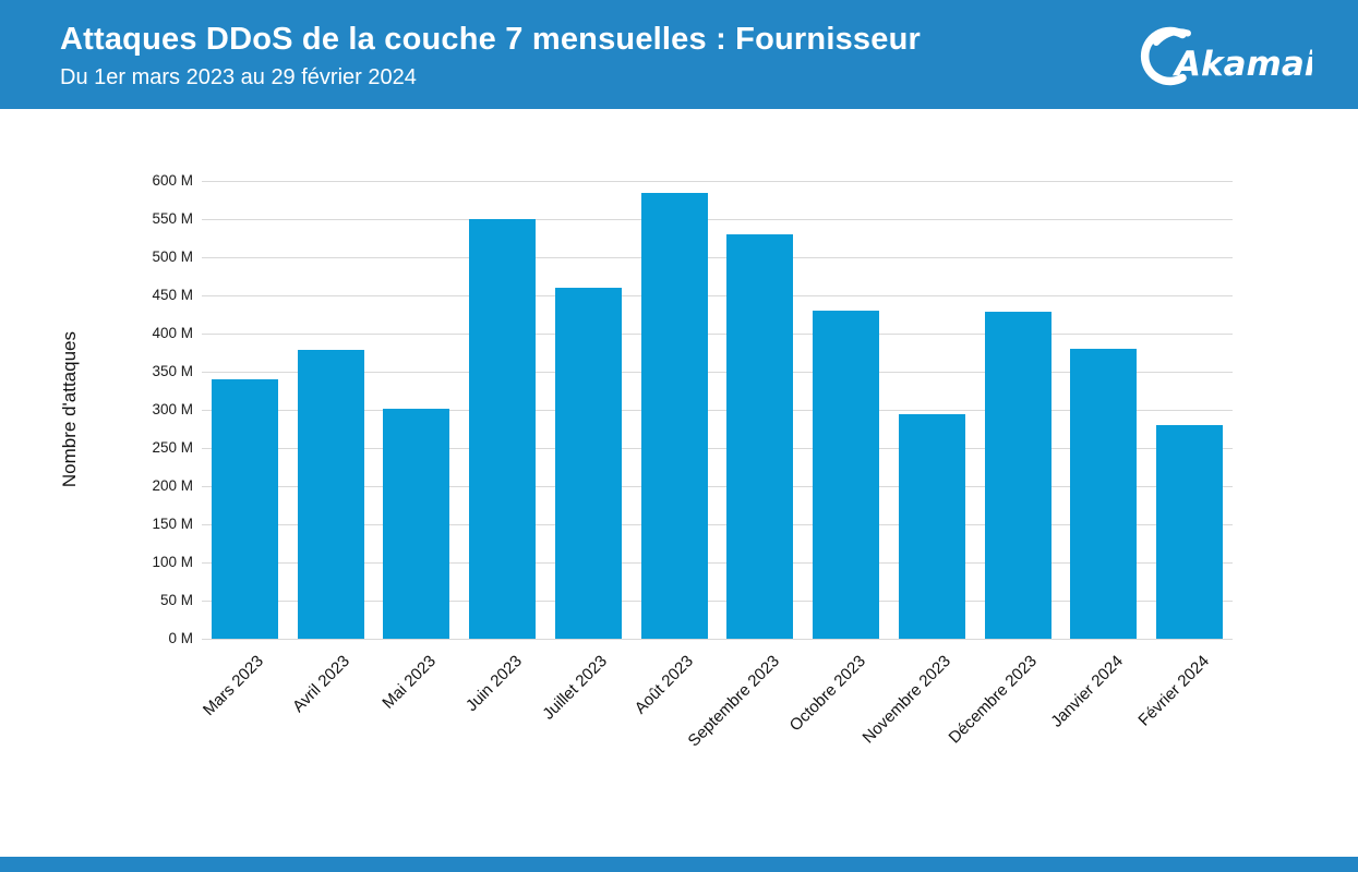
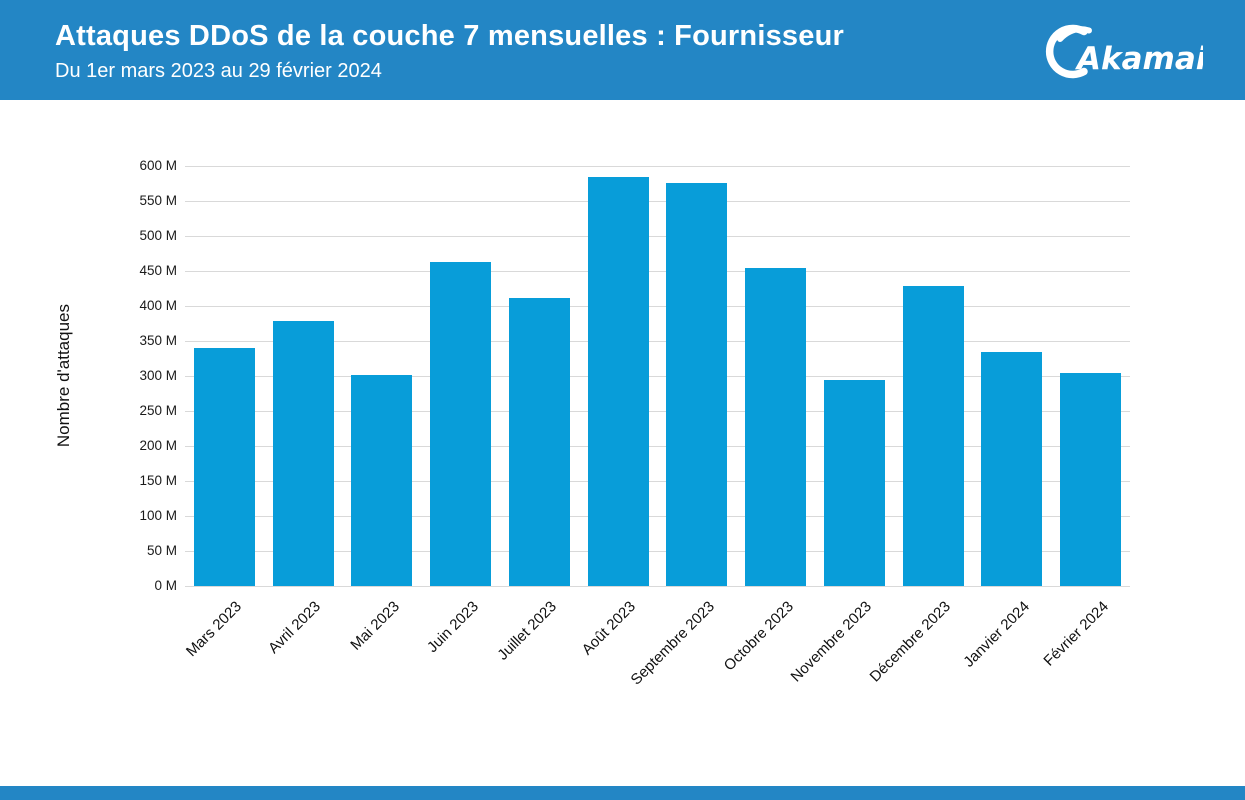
Juin 2023: 550M -> 460M
Juillet 2023: 460M -> 410M
Septembre 2023: 530M -> 580M
Octobre 2023: 430M -> 450M
Janvier 2024: 380M -> 340M
Février 2024: 280M -> 300M
